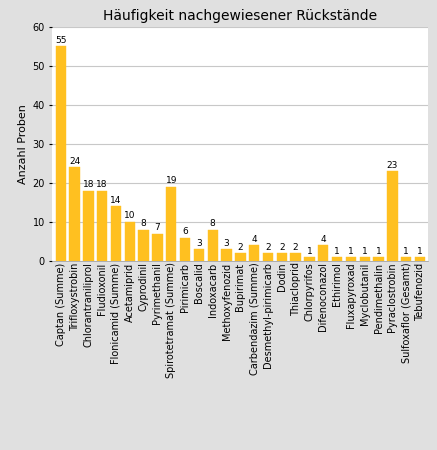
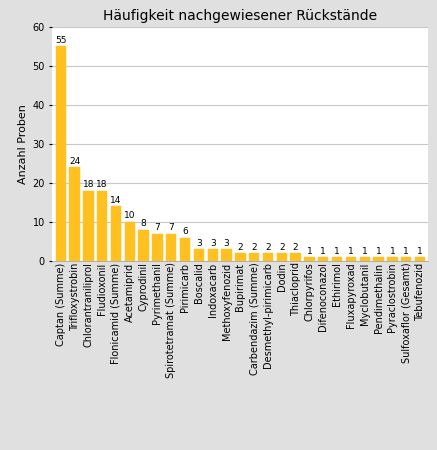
Spirotetramat (Summe): 19 -> 7
Indoxacarb: 8 -> 3
Carbendazim (Summe): 4 -> 2
Difenoconazol: 4 -> 1
Pyraclostrobin: 23 -> 1
